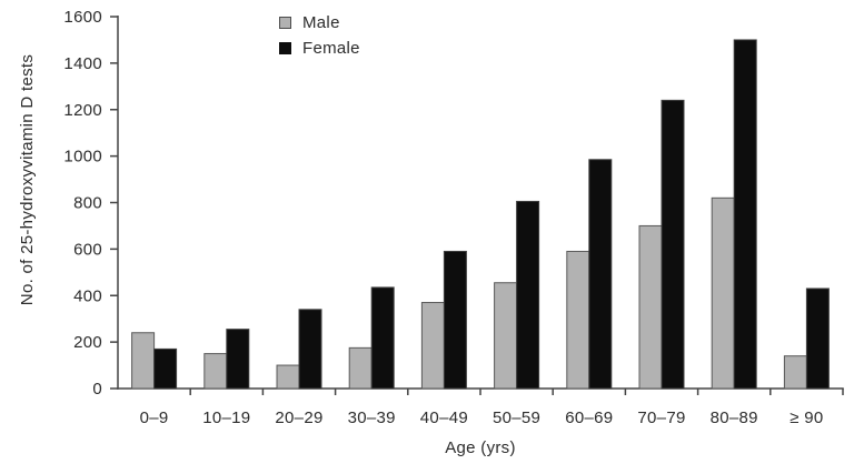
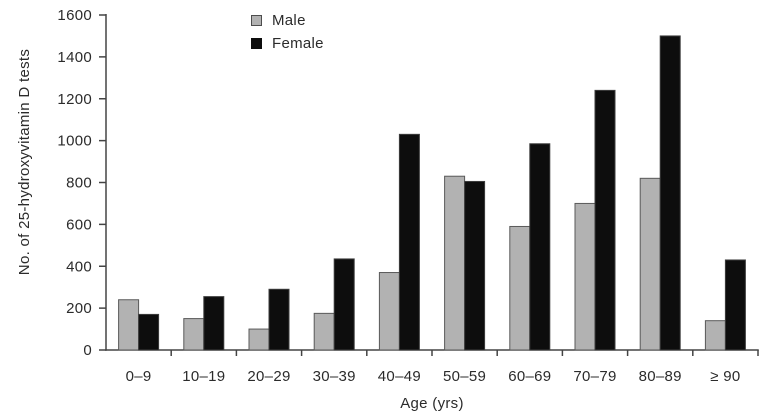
Female/20–29: 340 -> 290
Female/40–49: 590 -> 1030
Male/50–59: 460 -> 830
